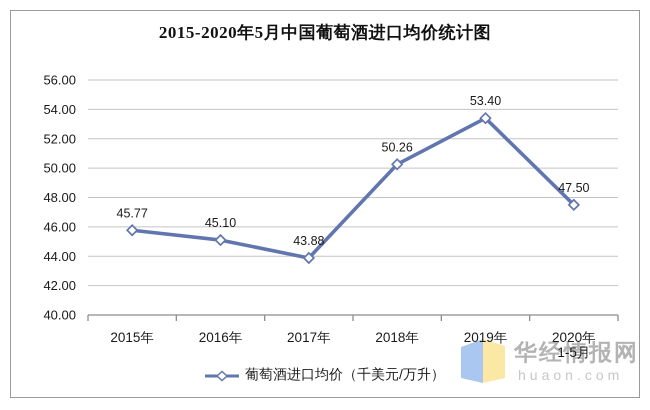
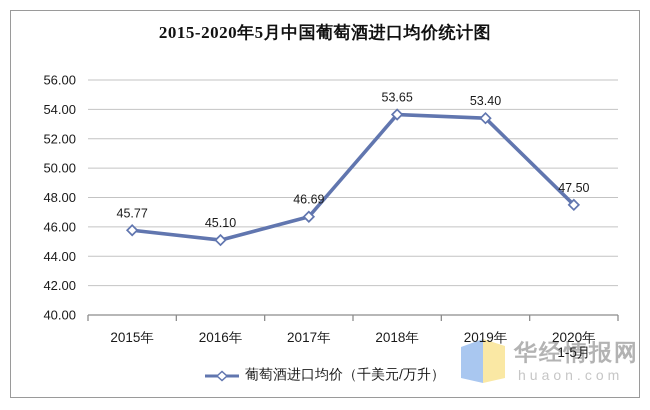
2017年: 43.88 -> 46.69
2018年: 50.26 -> 53.65
